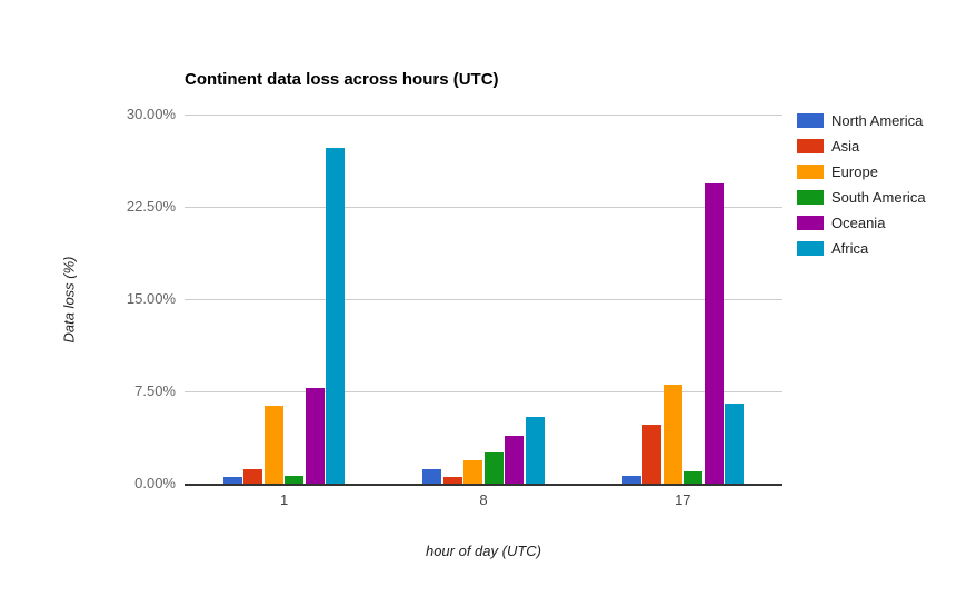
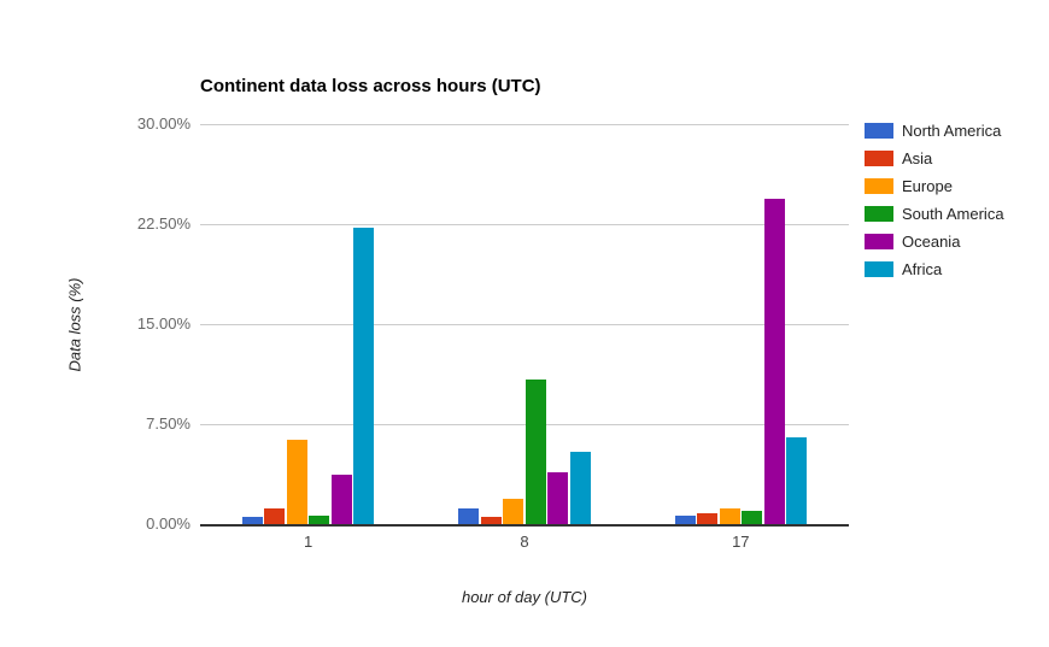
Oceania/1: 7.8% -> 3.7%
Africa/1: 27.3% -> 22.2%
South America/8: 2.5% -> 10.8%
Asia/17: 4.8% -> 0.8%
Europe/17: 8.0% -> 1.2%
